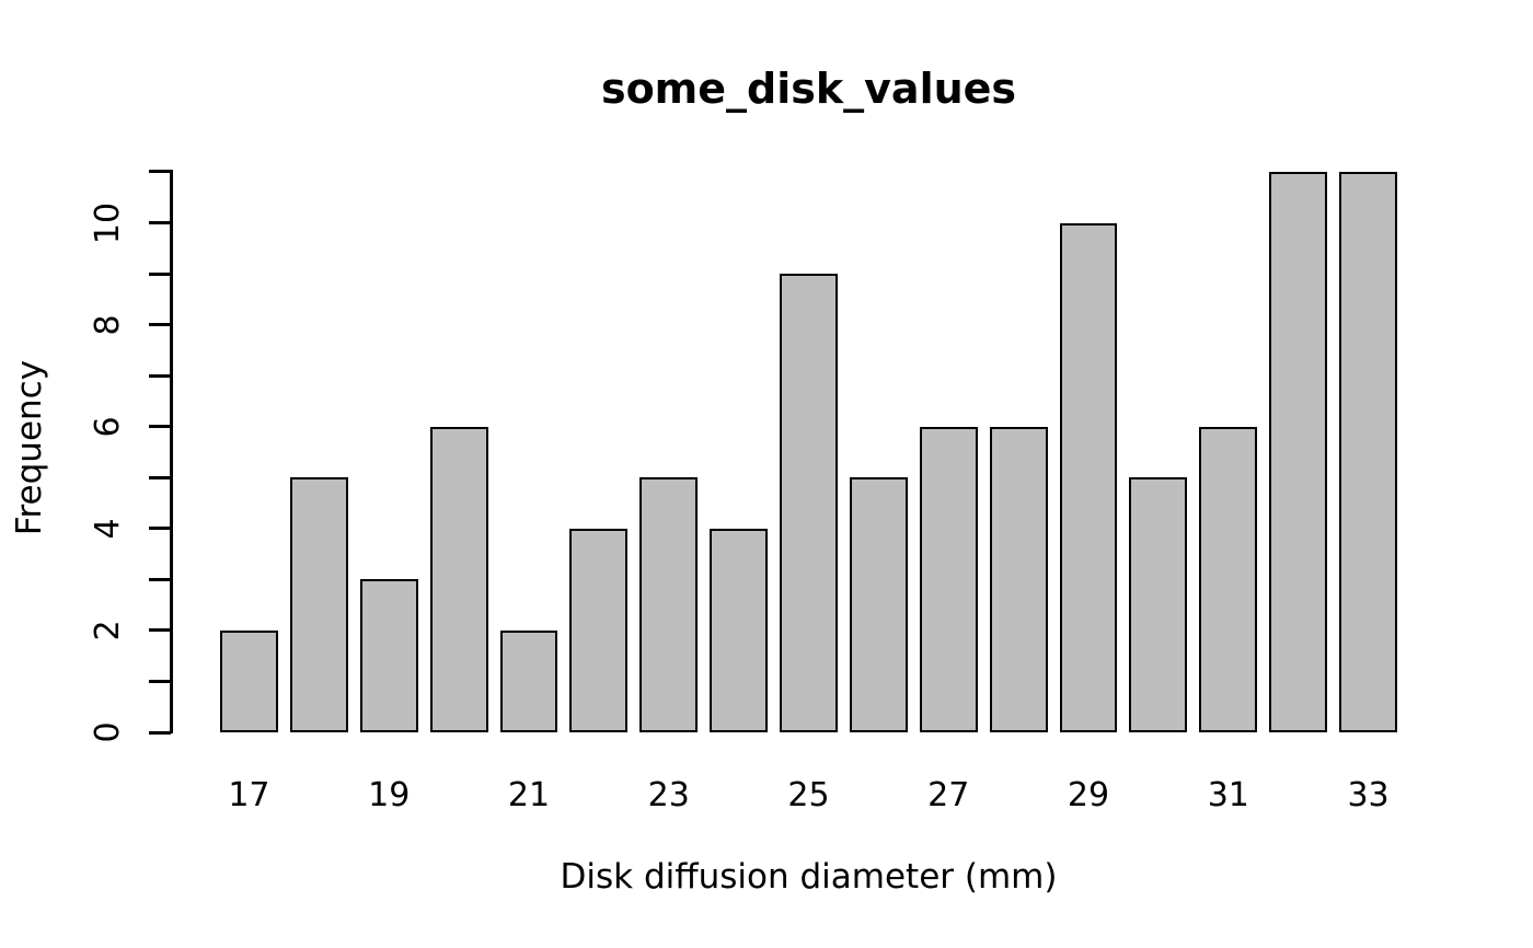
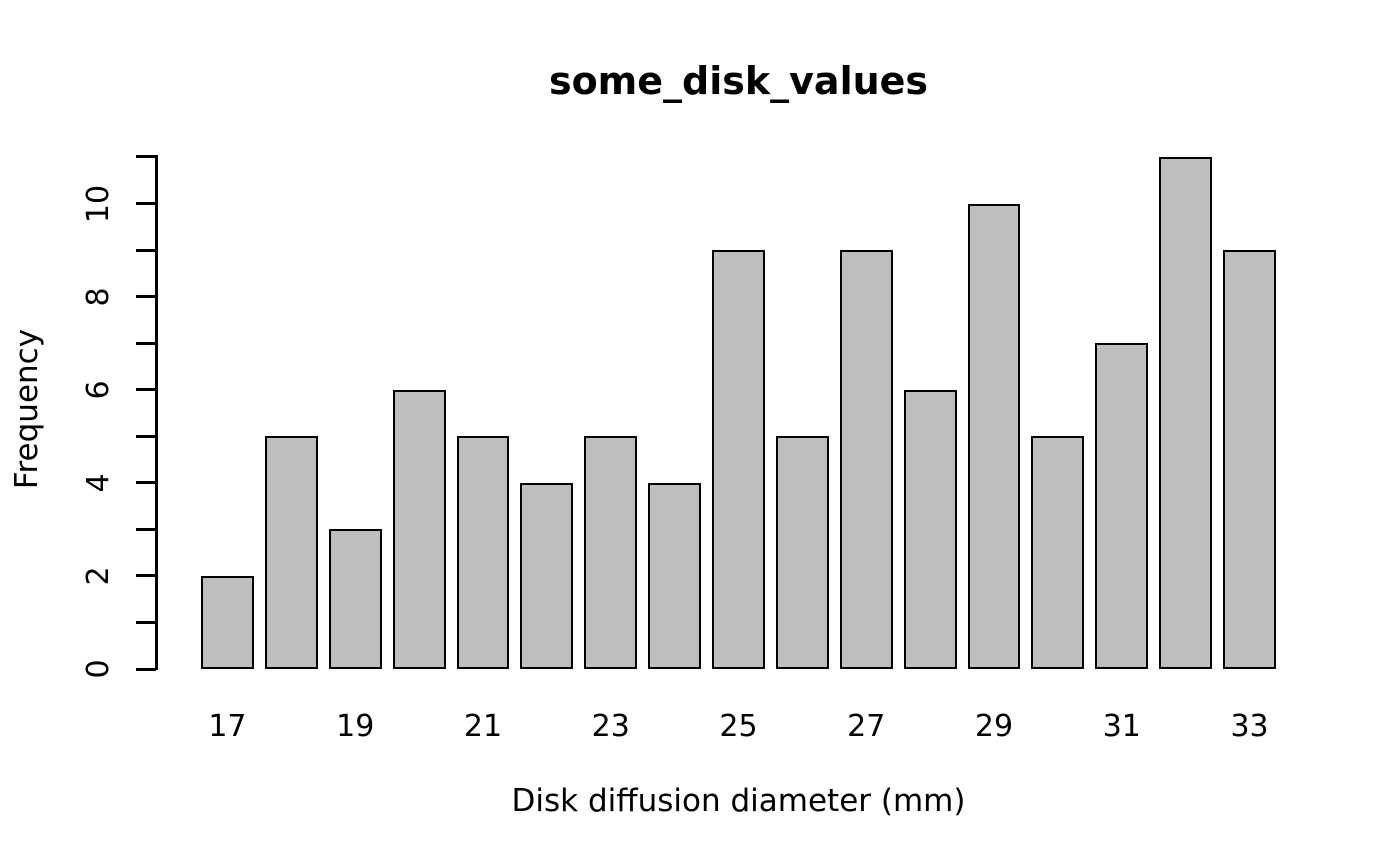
21: 2 -> 5
27: 6 -> 9
31: 6 -> 7
33: 11 -> 9
